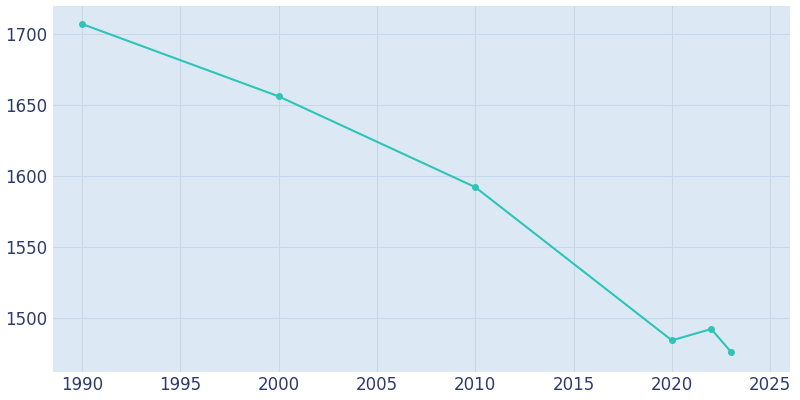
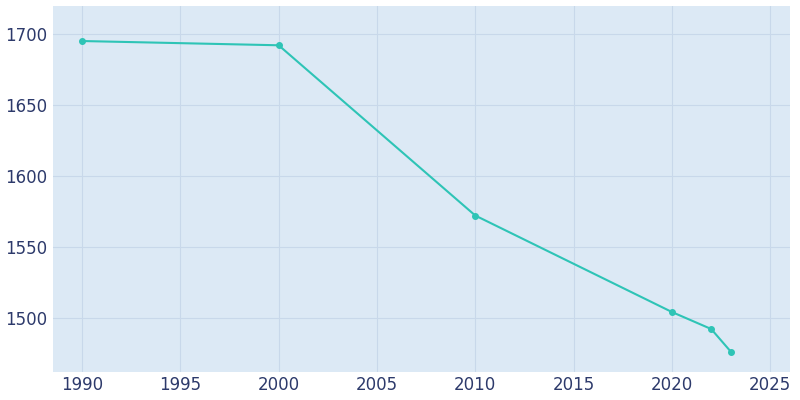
1990: 1707 -> 1695
2000: 1656 -> 1692
2010: 1592 -> 1572
2020: 1484 -> 1504
